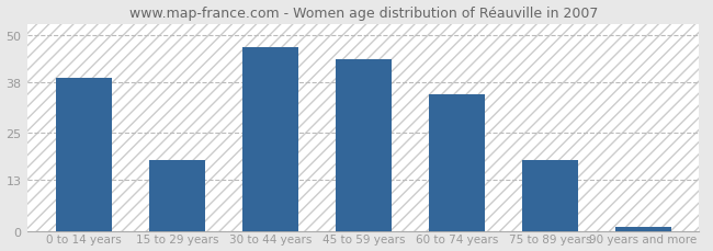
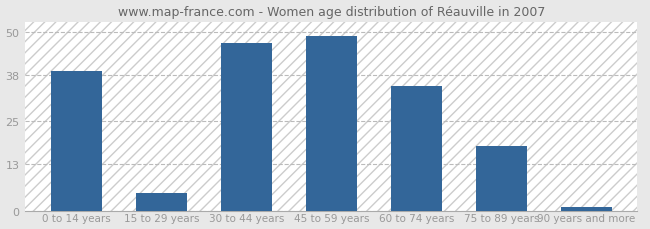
15 to 29 years: 18 -> 5
45 to 59 years: 44 -> 49
